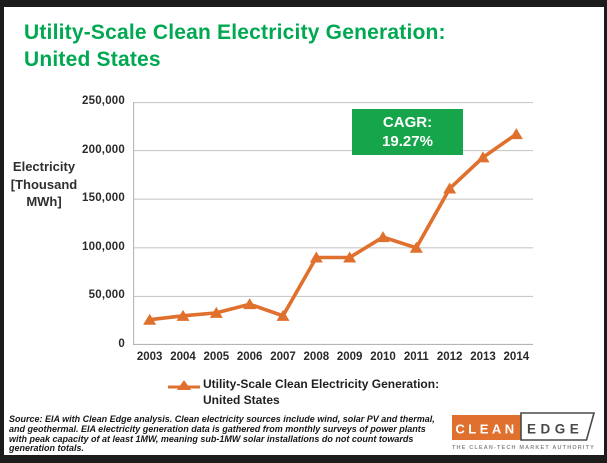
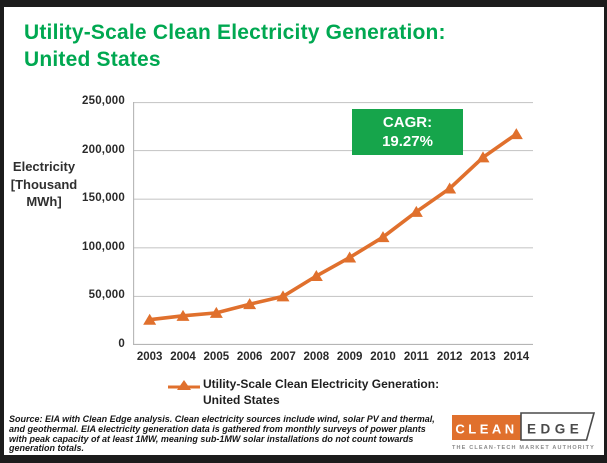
2007: 30000 -> 50000
2008: 90000 -> 70000
2011: 100000 -> 140000
